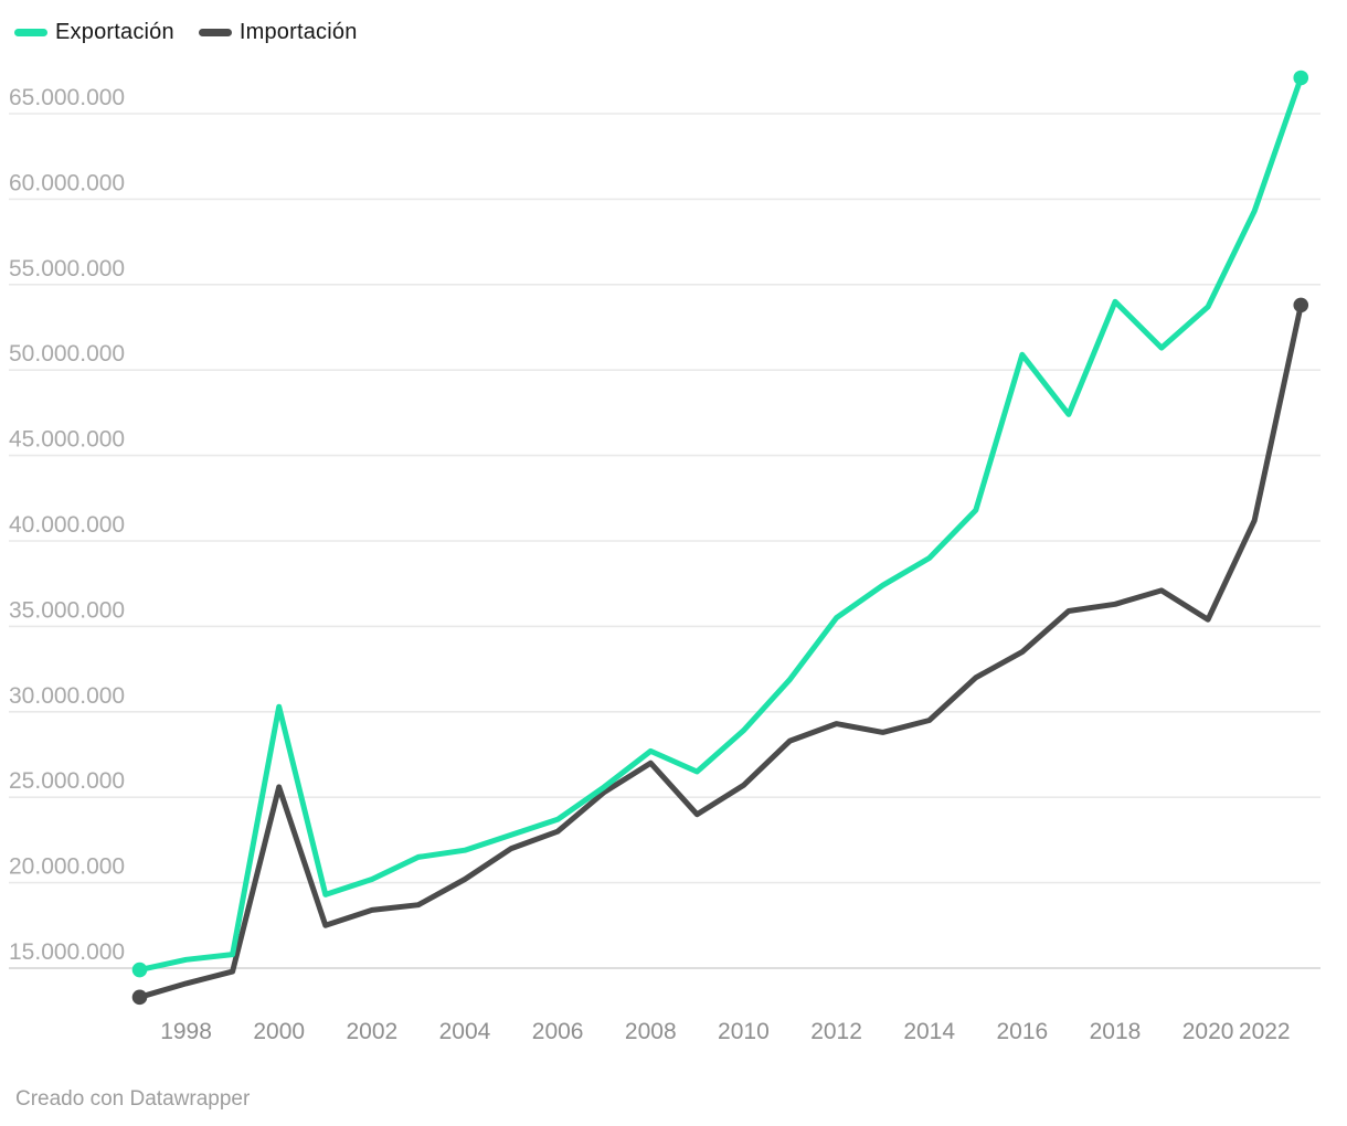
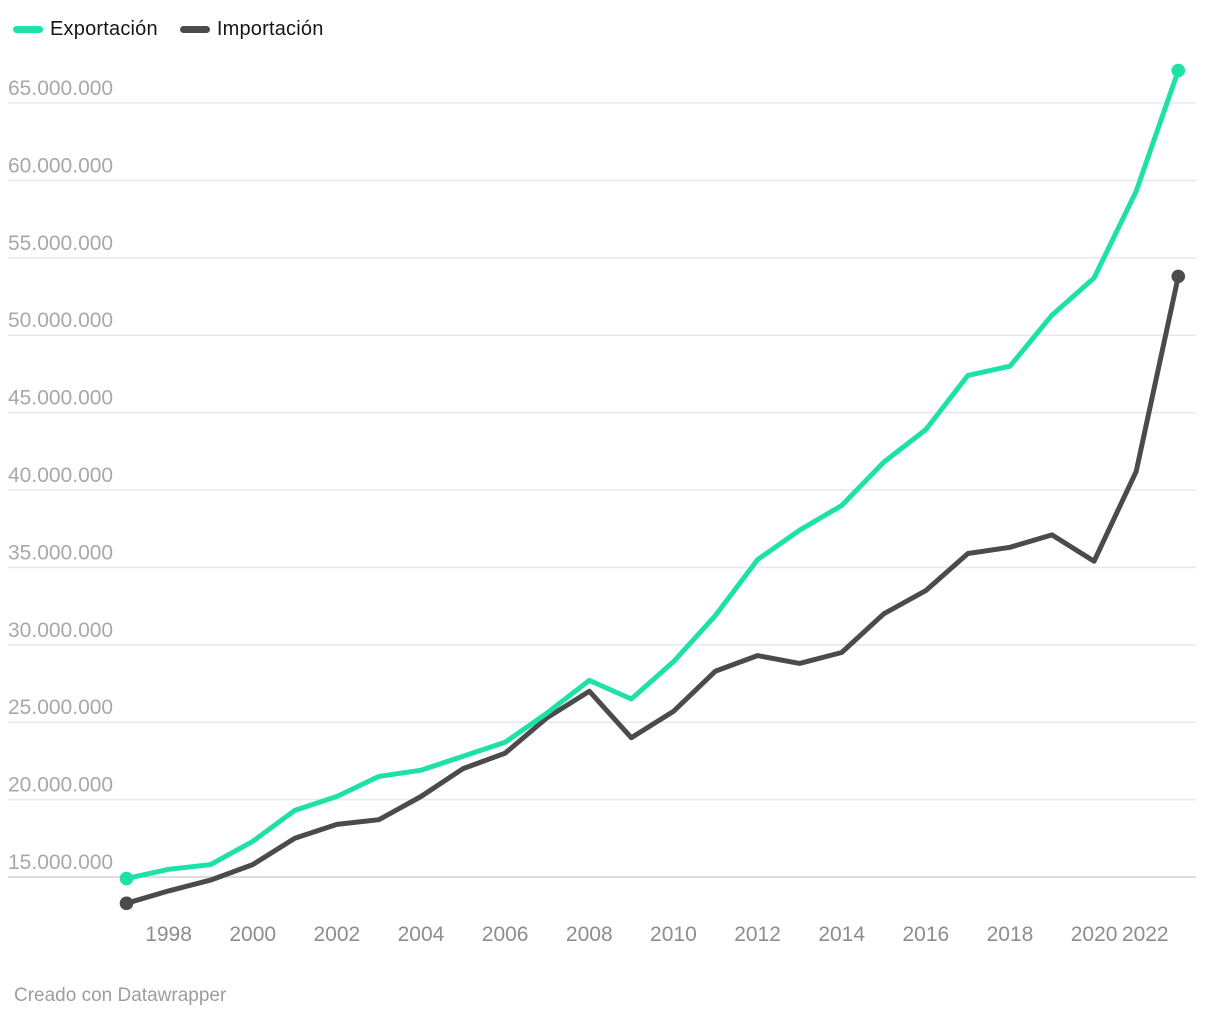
Exportación/2000: 30300000 -> 17300000
Importación/2000: 25600000 -> 15800000
Exportación/2016: 50900000 -> 43900000
Exportación/2018: 54000000 -> 48000000
